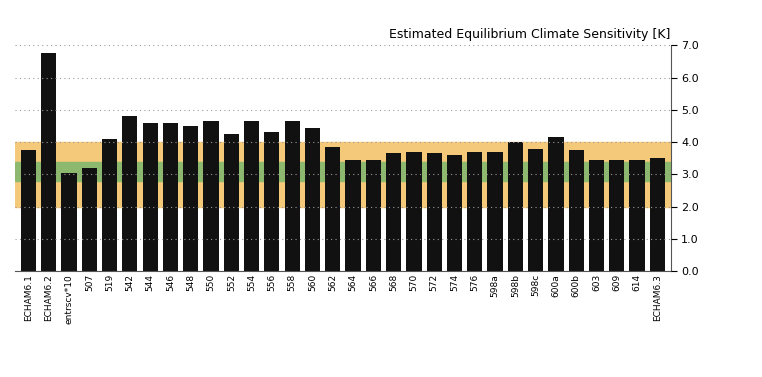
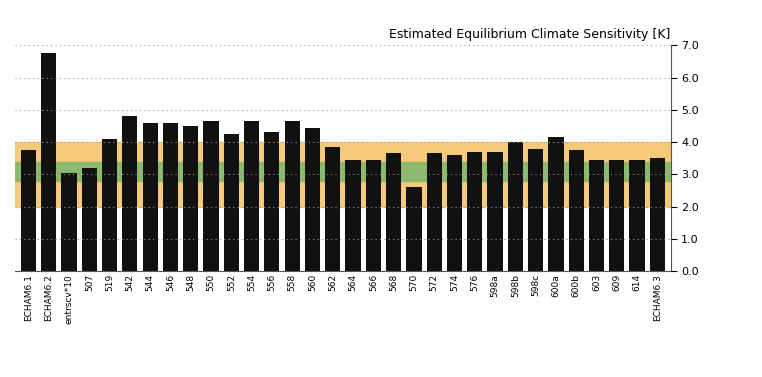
570: 3.70 -> 2.60
